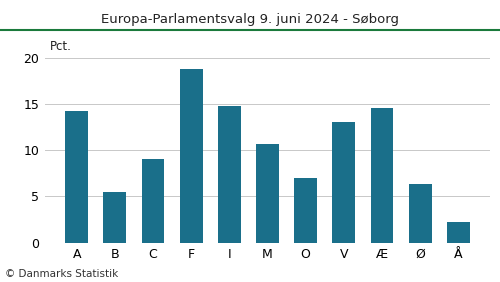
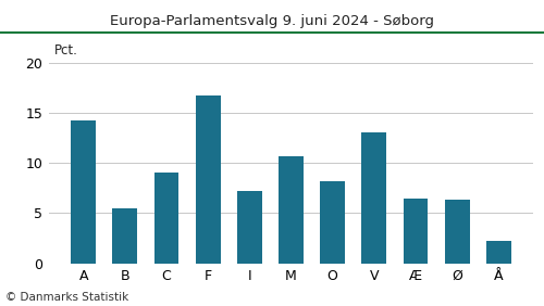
F: 18.8 -> 16.7
I: 14.8 -> 7.2
O: 7.0 -> 8.2
Æ: 14.6 -> 6.5
